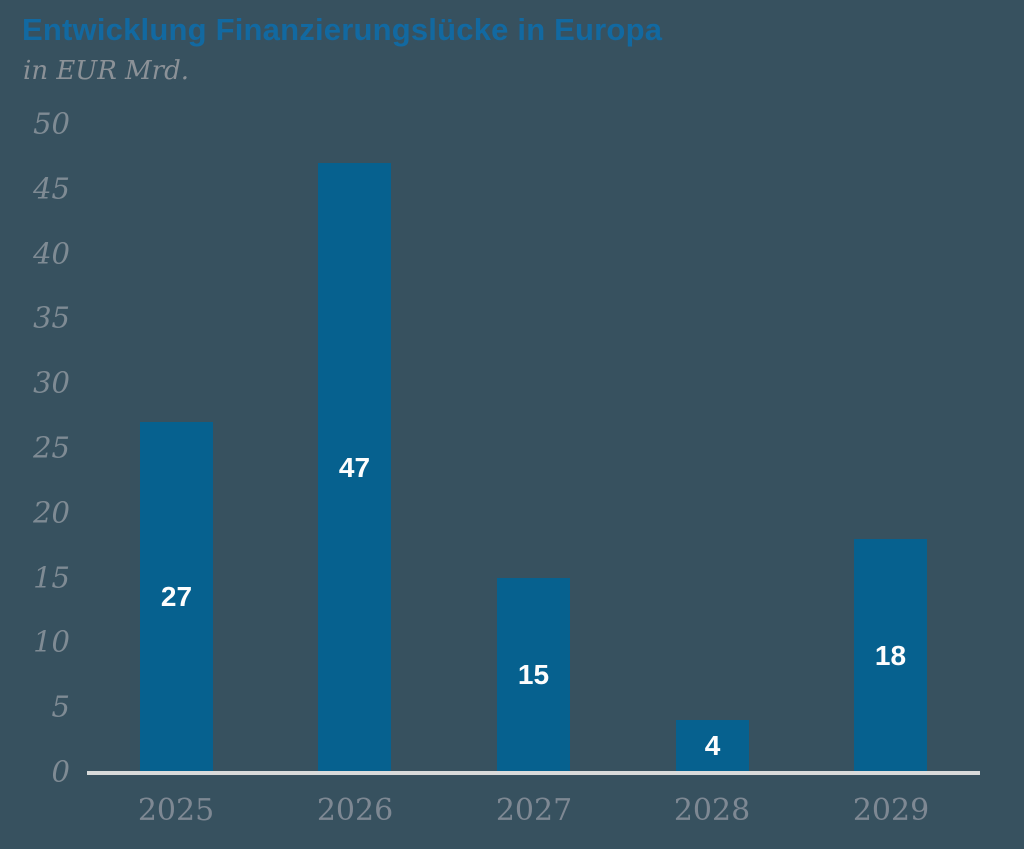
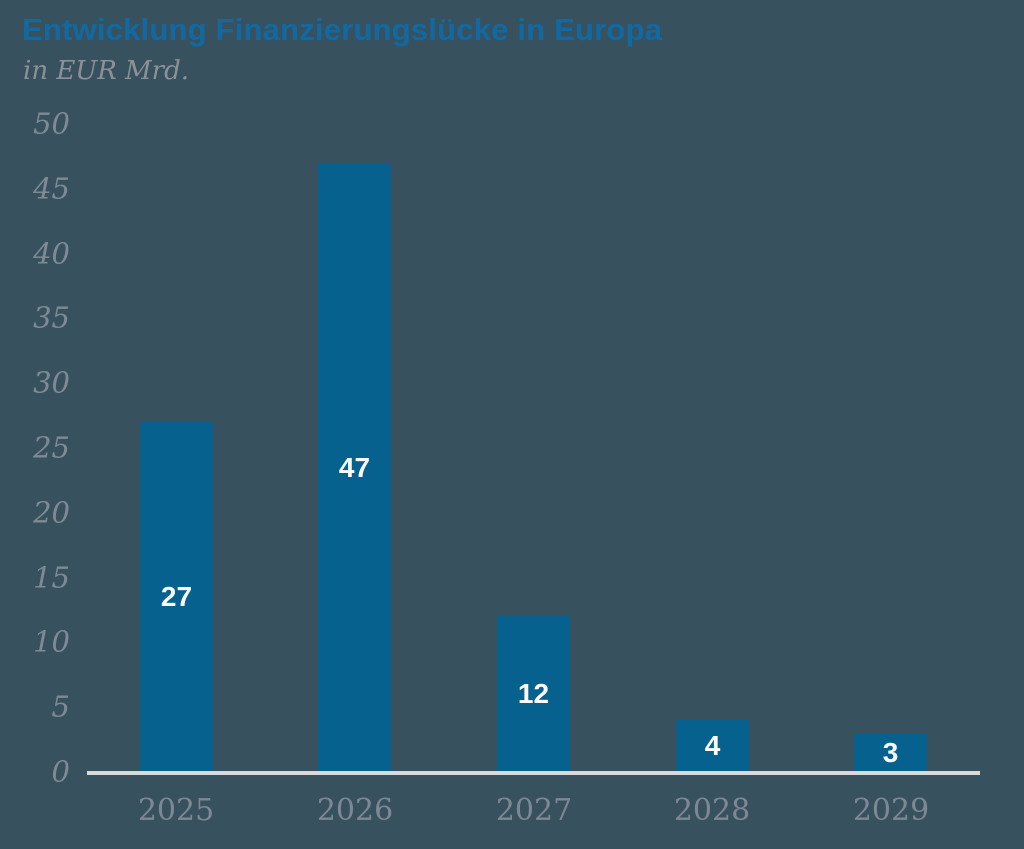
2027: 15 -> 12
2029: 18 -> 3
